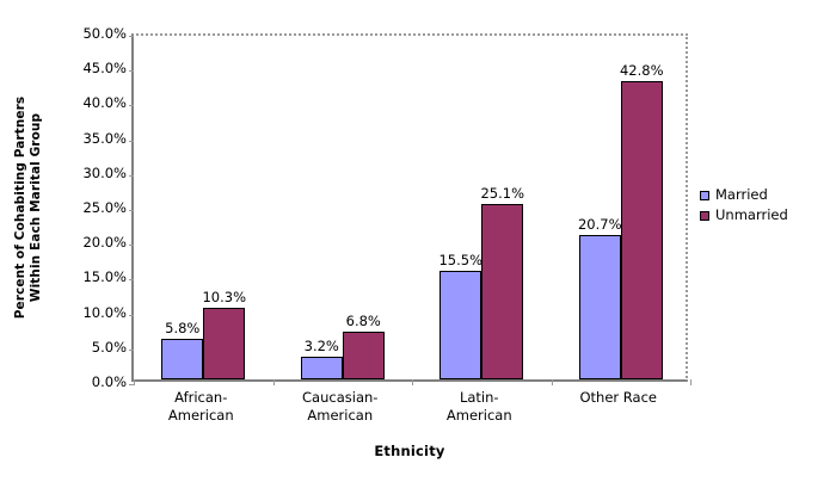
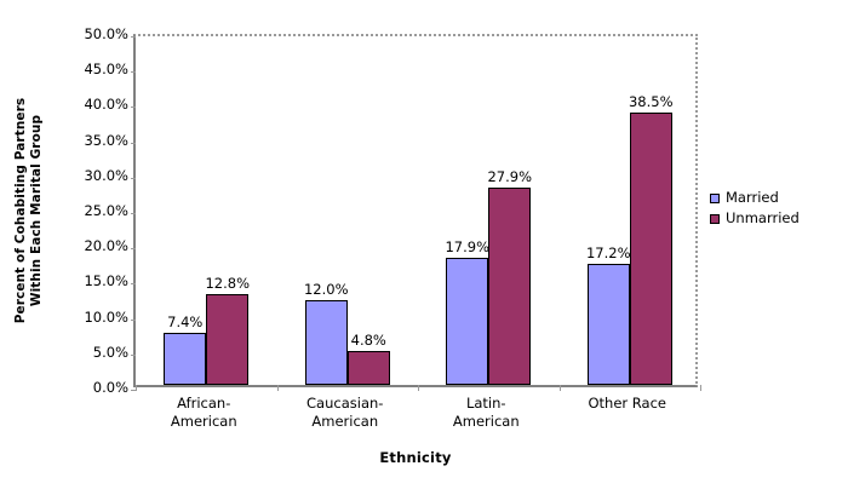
Married/African- American: 5.8% -> 7.4%
Unmarried/African- American: 10.3% -> 12.8%
Married/Caucasian- American: 3.2% -> 12.0%
Unmarried/Caucasian- American: 6.8% -> 4.8%
Married/Latin- American: 15.5% -> 17.9%
Unmarried/Latin- American: 25.1% -> 27.9%
Married/Other Race: 20.7% -> 17.2%
Unmarried/Other Race: 42.8% -> 38.5%
